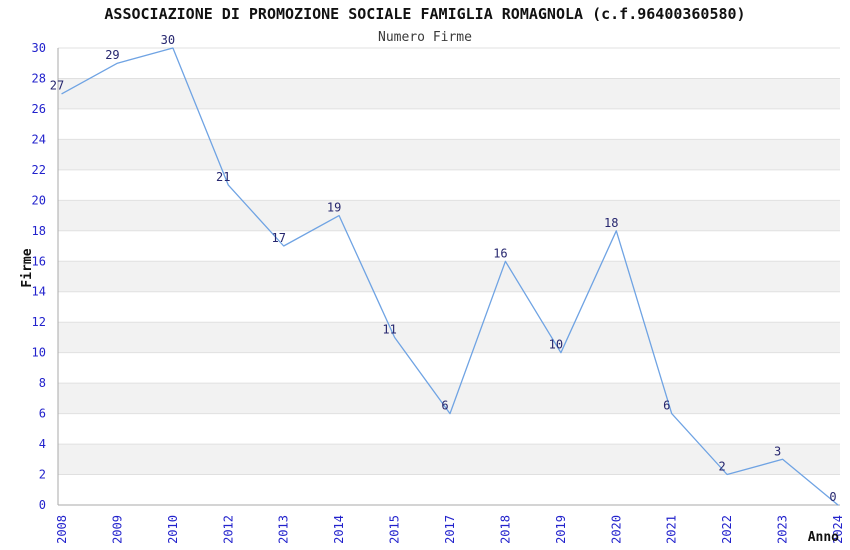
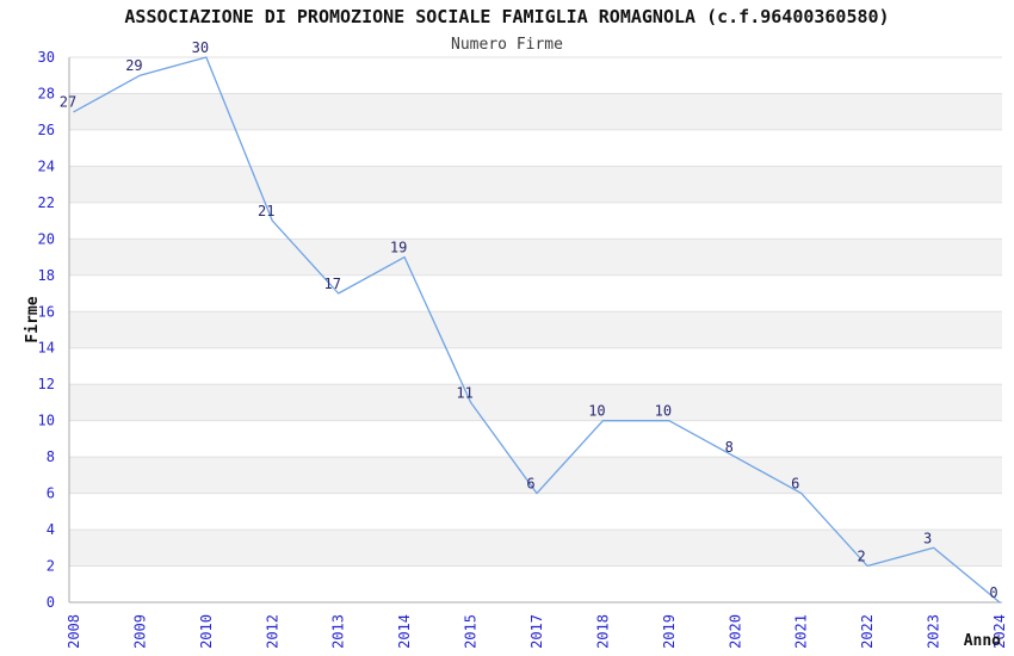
2018: 16 -> 10
2020: 18 -> 8
